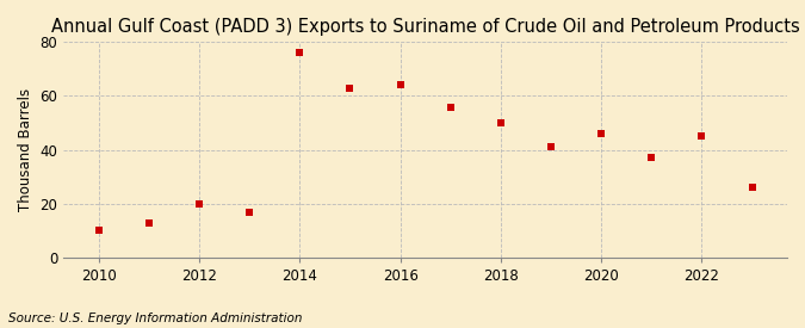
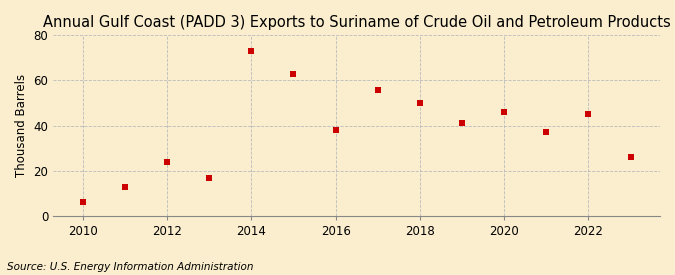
2010: 10 -> 6
2012: 20 -> 24
2014: 76 -> 73
2016: 64 -> 38
